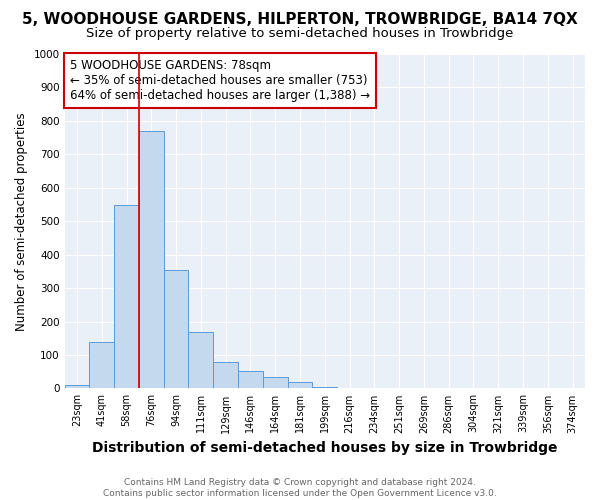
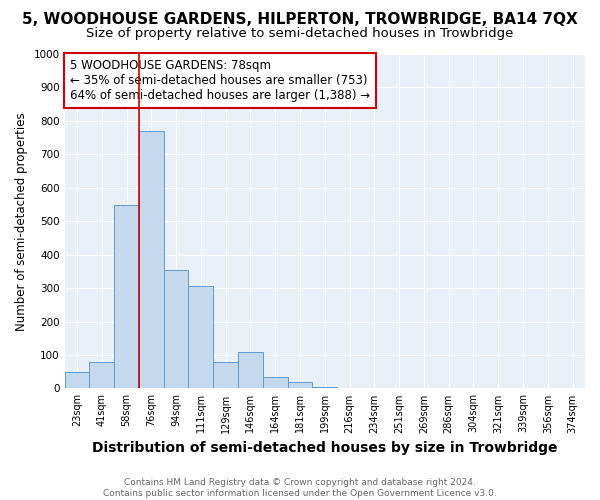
23sqm: 10 -> 50
41sqm: 140 -> 80
111sqm: 168 -> 305
146sqm: 53 -> 110
